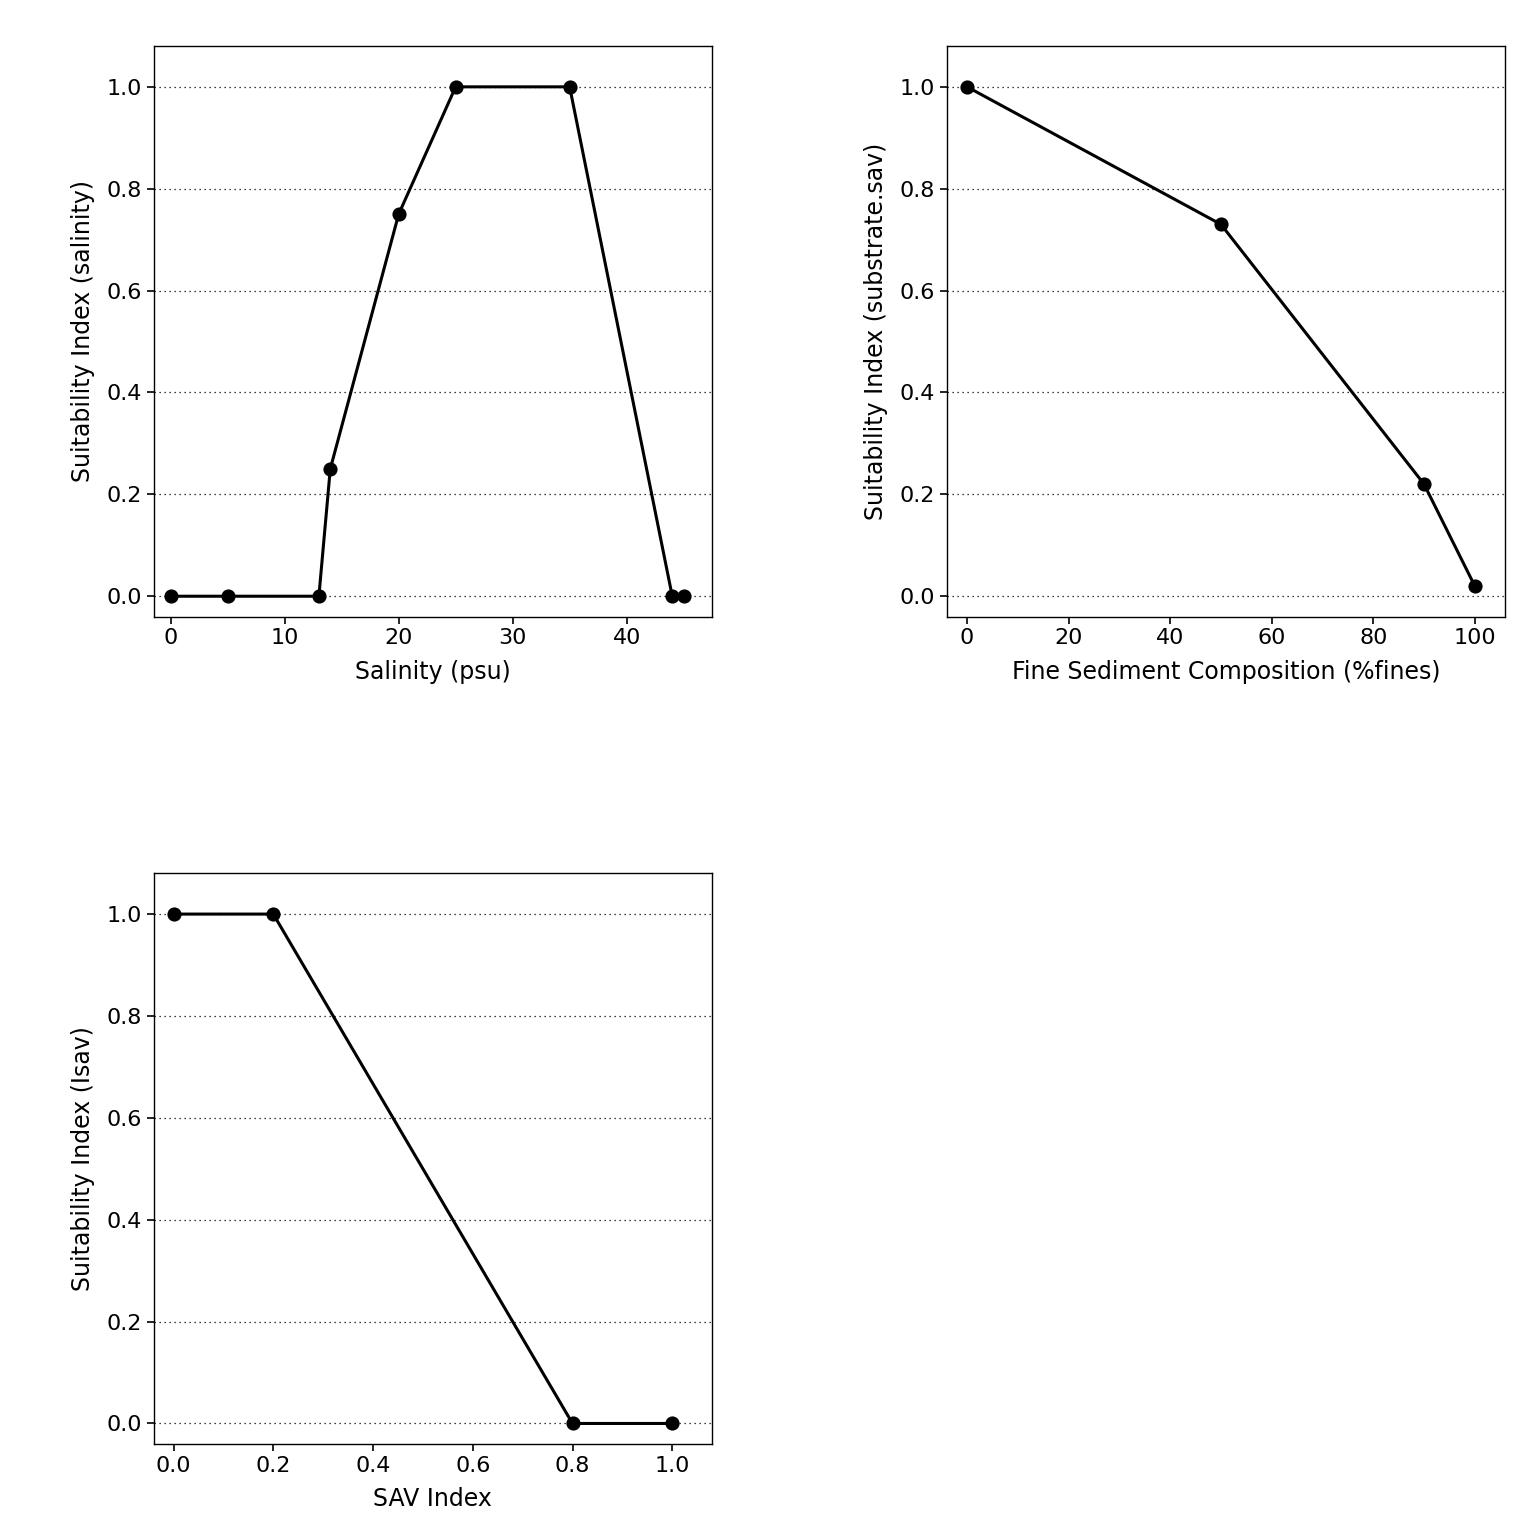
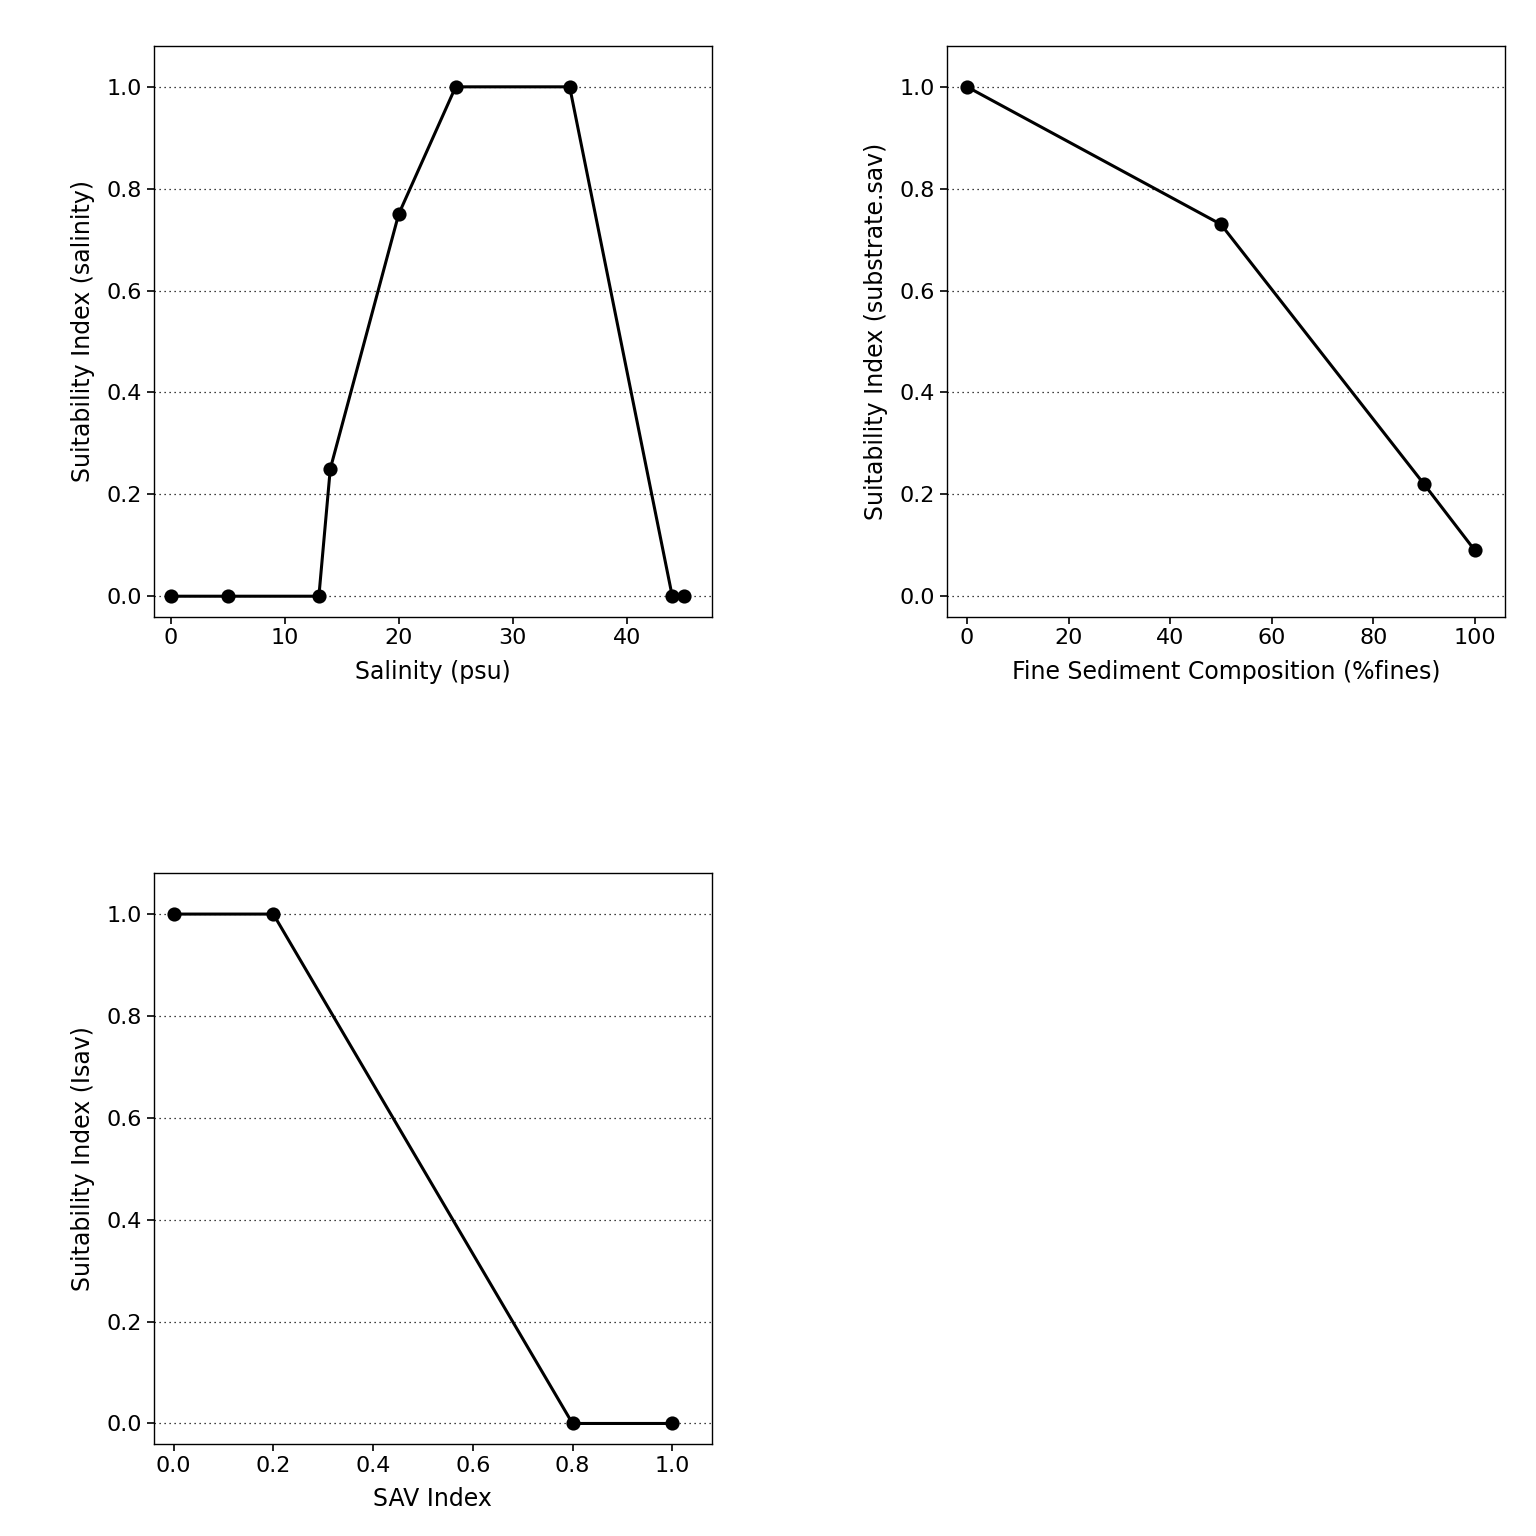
100: 0.02 -> 0.09
